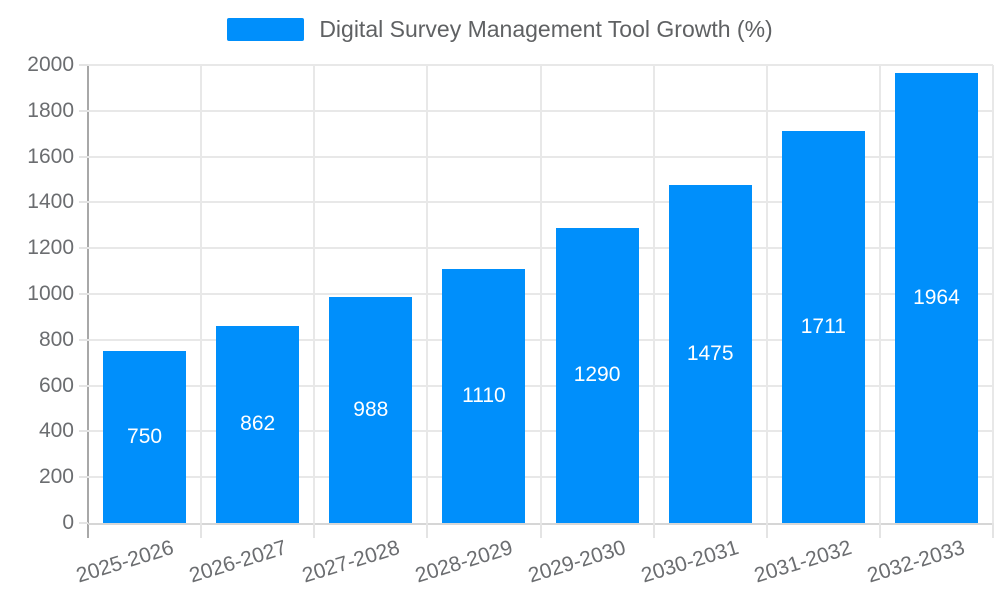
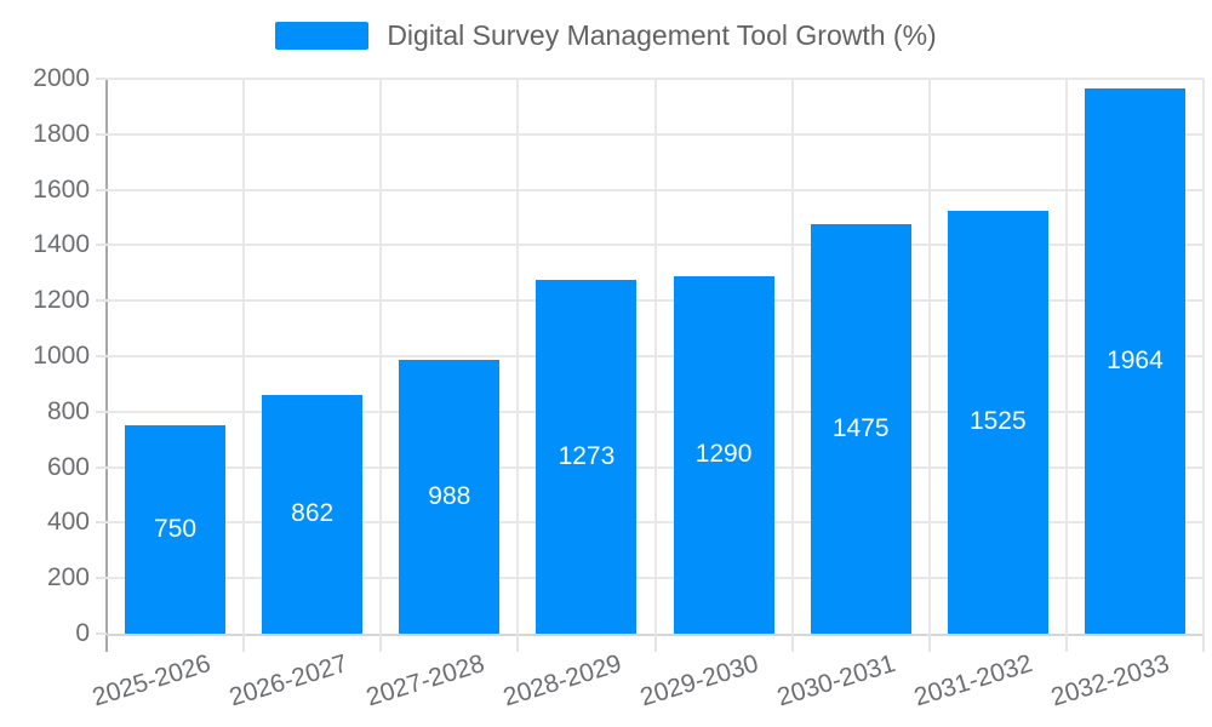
2028-2029: 1110 -> 1273
2031-2032: 1711 -> 1525
